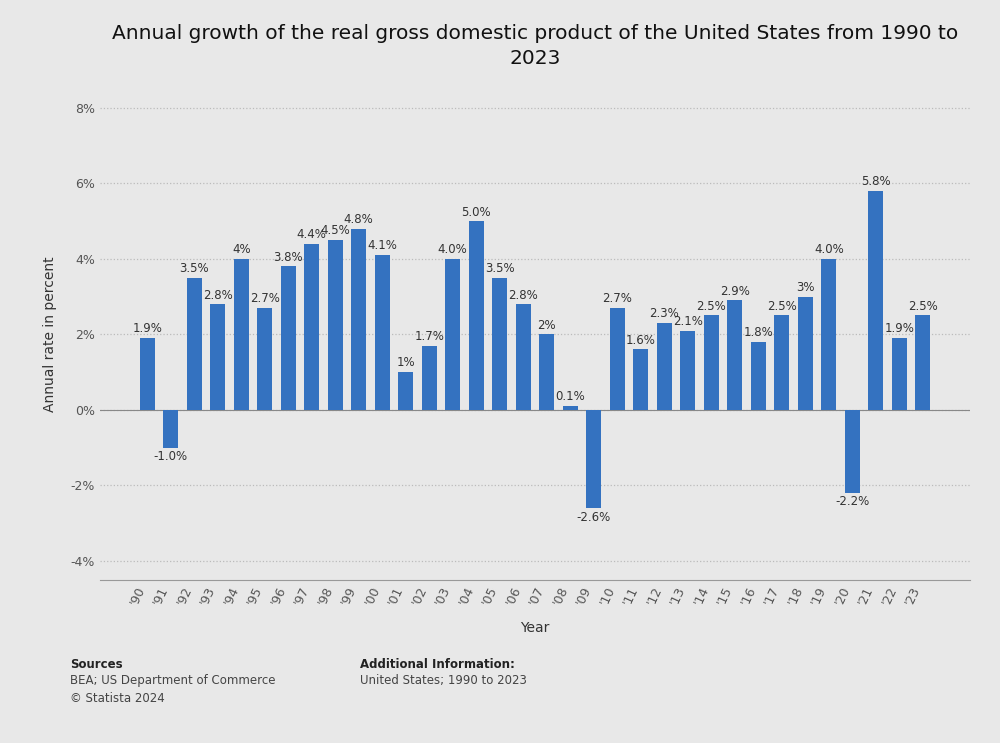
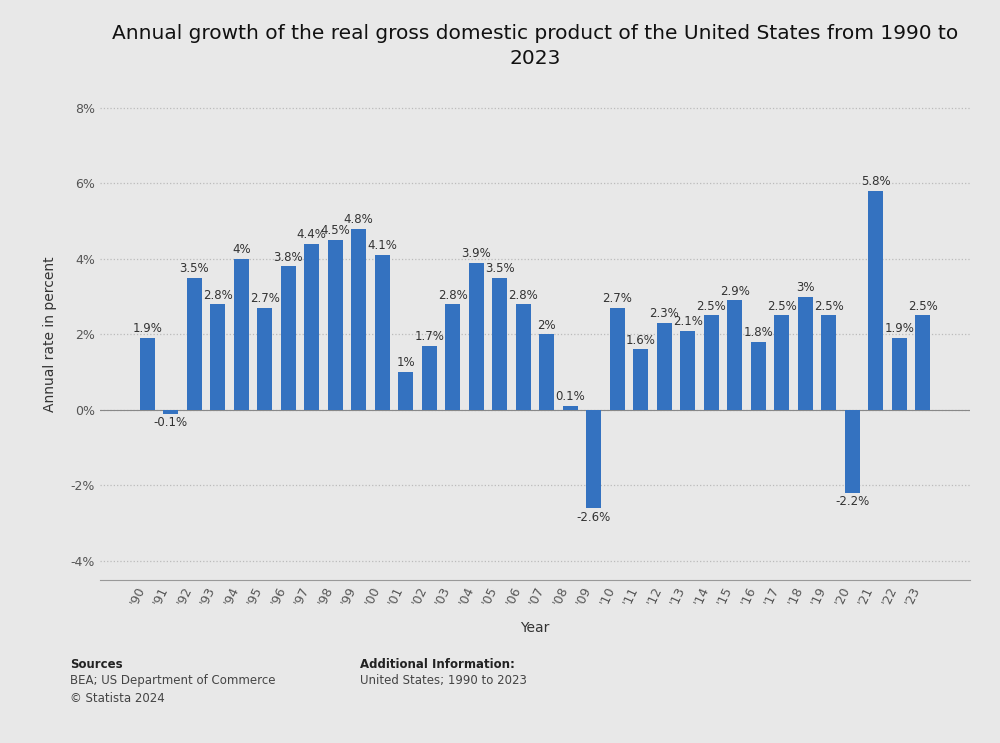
'91: -1.0% -> -0.1%
'03: 4.0% -> 2.8%
'04: 5.0% -> 3.9%
'19: 4.0% -> 2.5%
